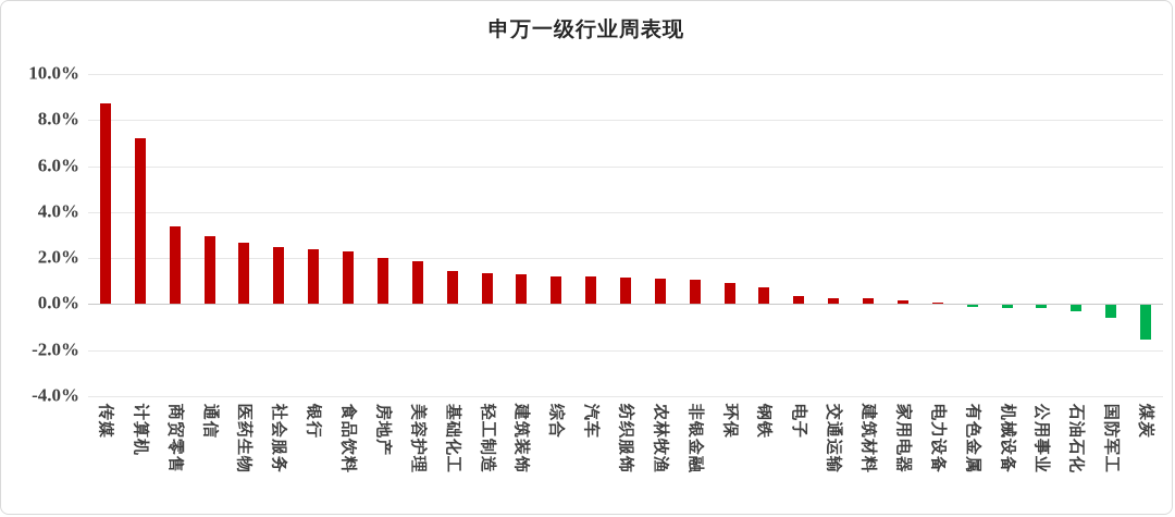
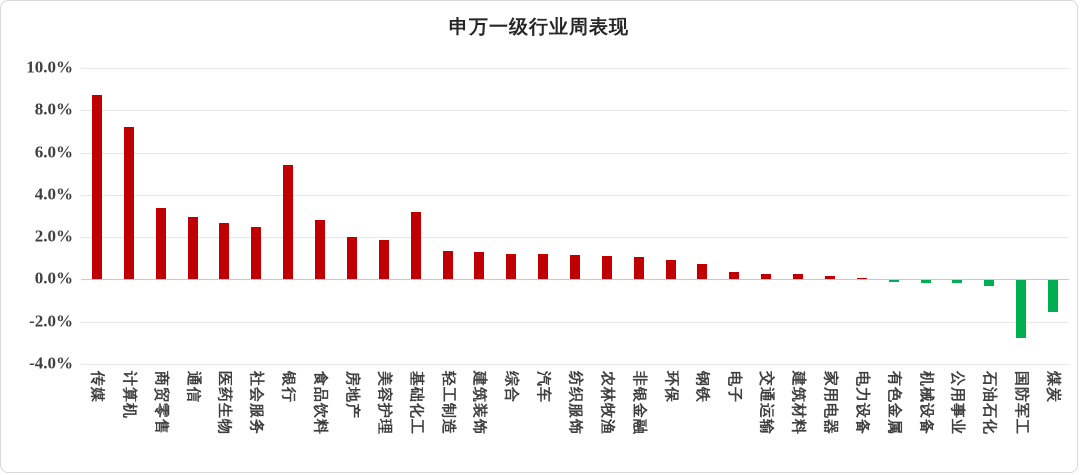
银行: 2.4% -> 5.4%
食品饮料: 2.3% -> 2.8%
基础化工: 1.4% -> 3.2%
国防军工: -0.6% -> -2.7%
